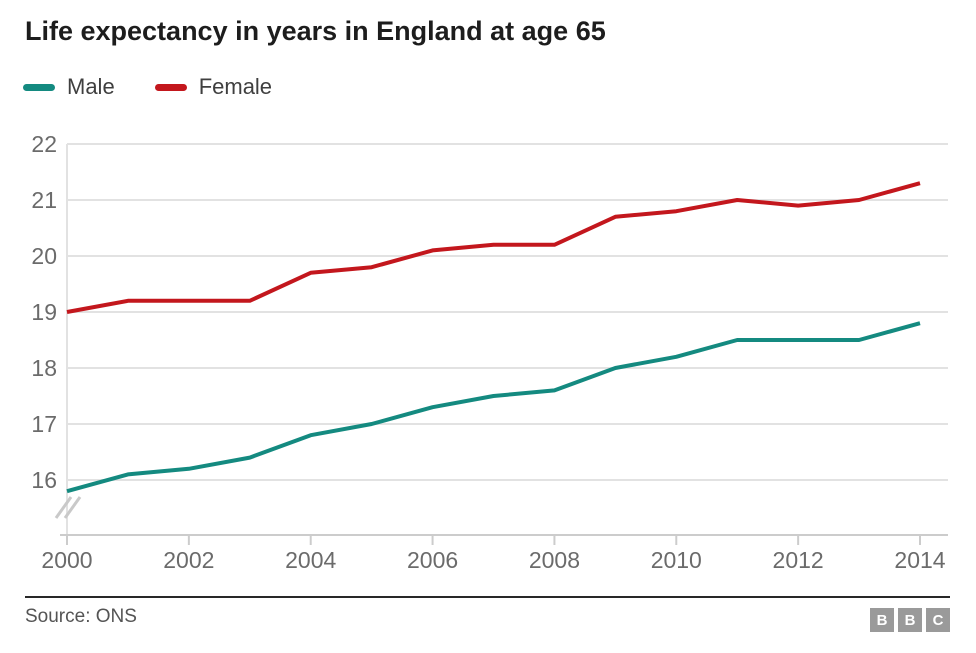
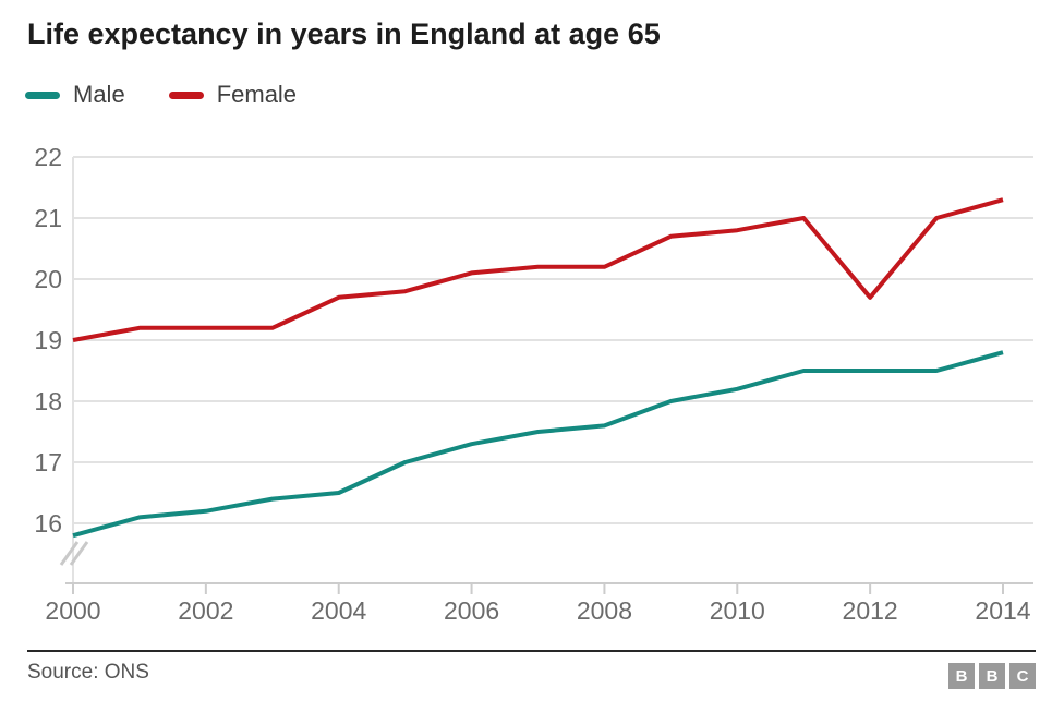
Male/2004: 16.8 -> 16.5
Female/2012: 20.9 -> 19.7
